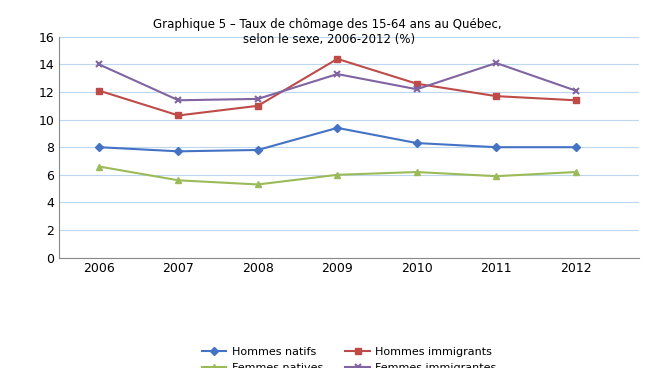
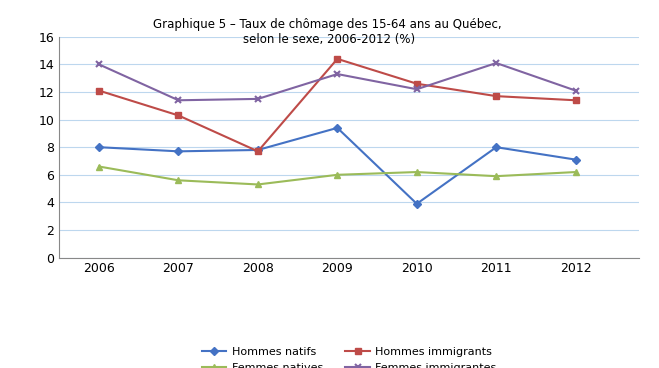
Hommes immigrants/2008: 11.0 -> 7.7
Hommes natifs/2010: 8.3 -> 3.9
Hommes natifs/2012: 8.0 -> 7.1
